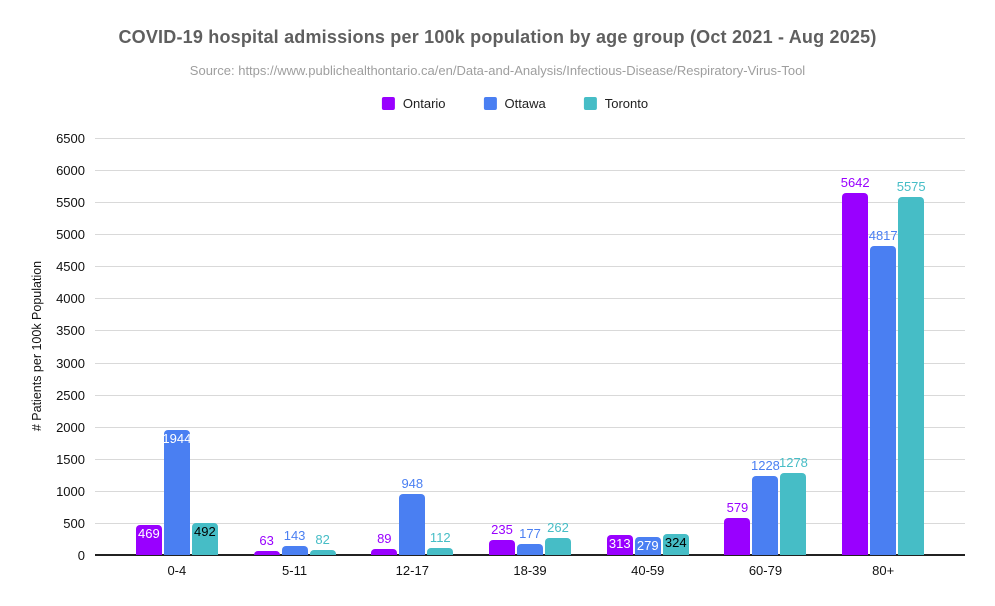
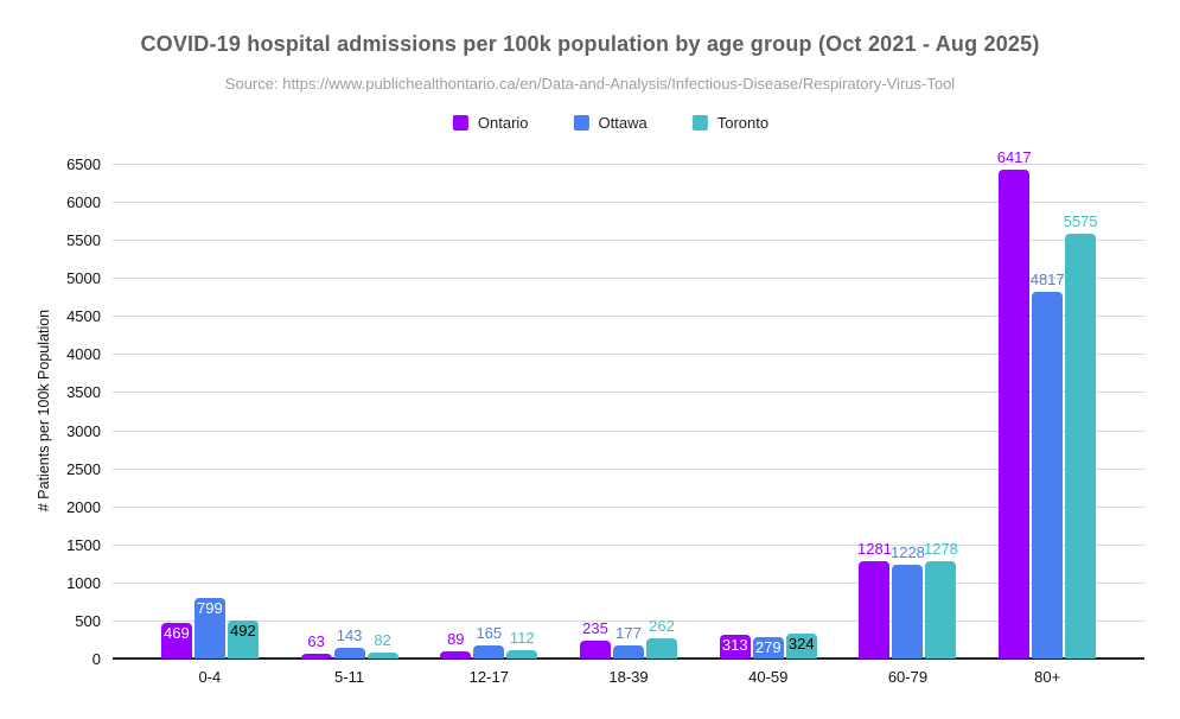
Ottawa/0-4: 1944 -> 799
Ottawa/12-17: 948 -> 165
Ontario/60-79: 579 -> 1281
Ontario/80+: 5642 -> 6417
